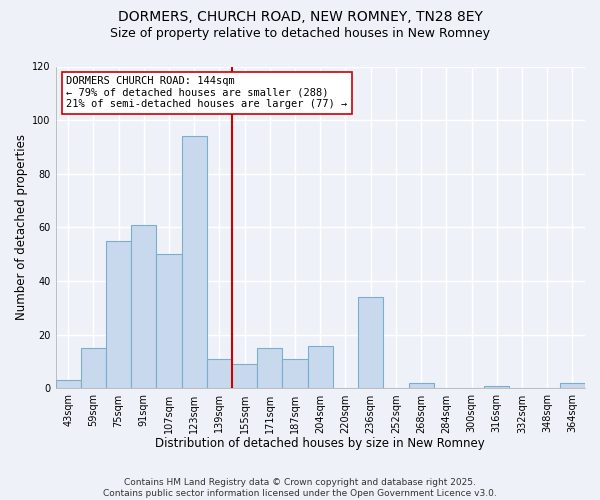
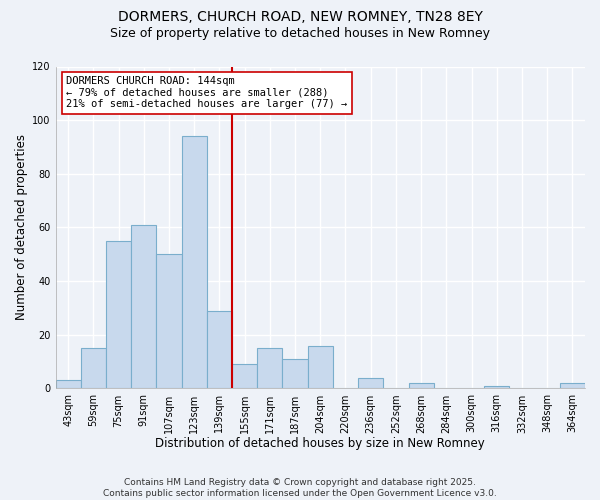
139sqm: 11 -> 29
236sqm: 34 -> 4
